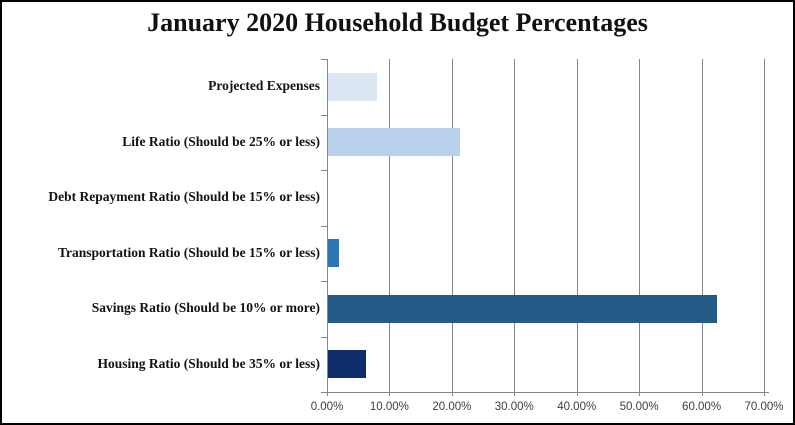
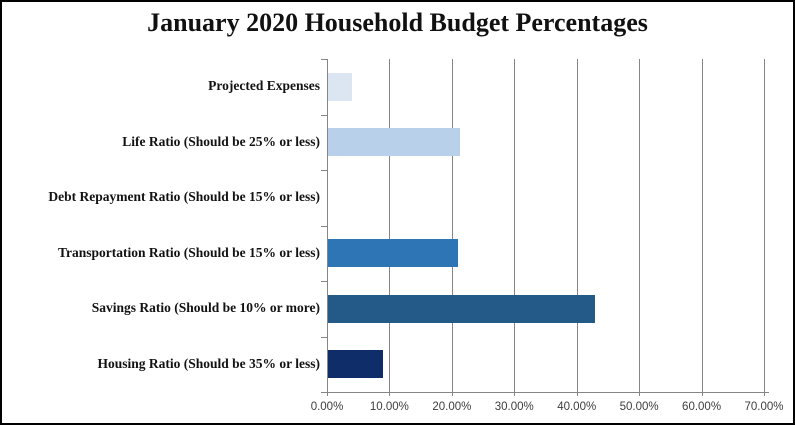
Projected Expenses: 8% -> 4%
Transportation Ratio (Should be 15% or less): 2% -> 21%
Savings Ratio (Should be 10% or more): 62% -> 43%
Housing Ratio (Should be 35% or less): 6% -> 9%
